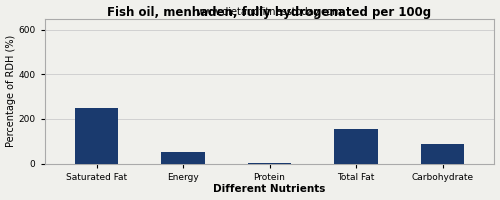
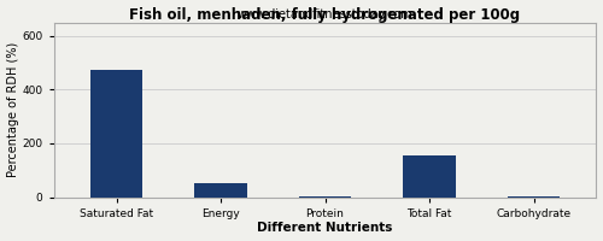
Saturated Fat: 250 -> 475
Carbohydrate: 90 -> 2
